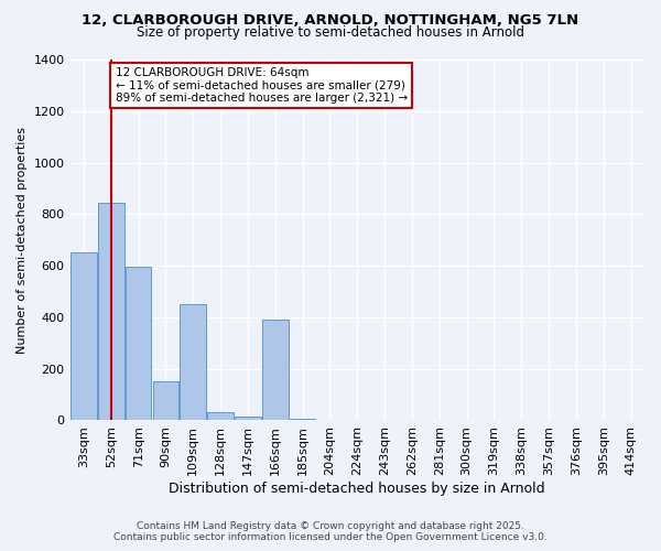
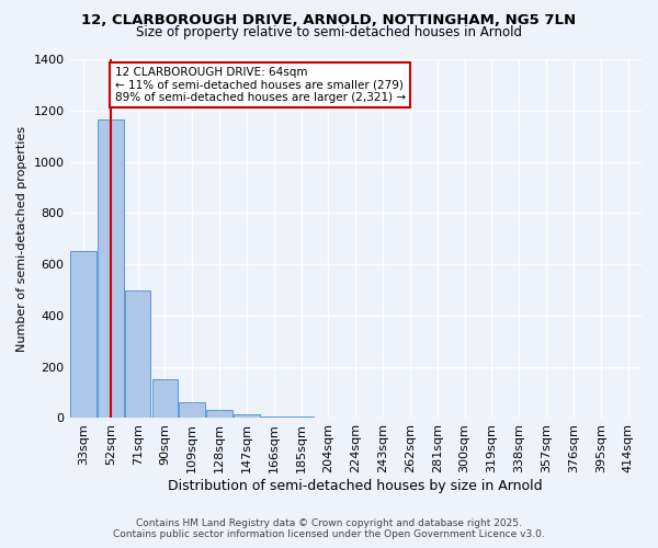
52sqm: 845 -> 1165
71sqm: 595 -> 500
109sqm: 450 -> 60
166sqm: 390 -> 8
